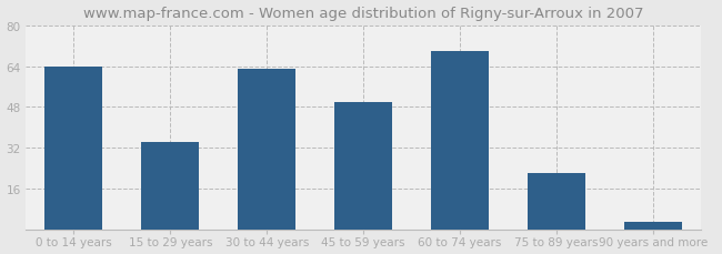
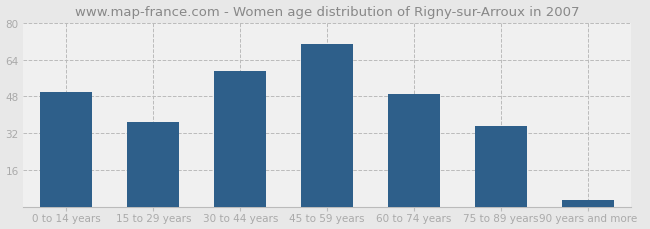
0 to 14 years: 64 -> 50
15 to 29 years: 34 -> 37
30 to 44 years: 63 -> 59
45 to 59 years: 50 -> 71
60 to 74 years: 70 -> 49
75 to 89 years: 22 -> 35
